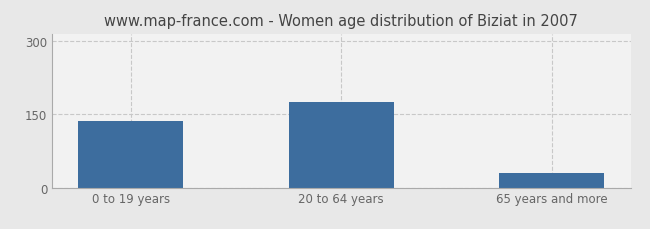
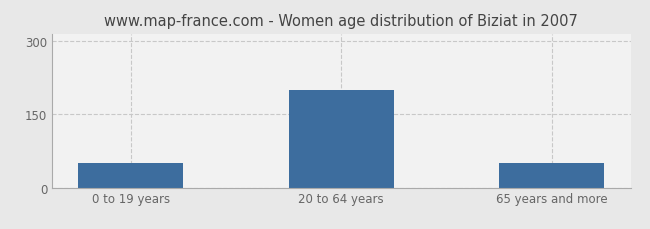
0 to 19 years: 136 -> 50
20 to 64 years: 175 -> 200
65 years and more: 30 -> 50
